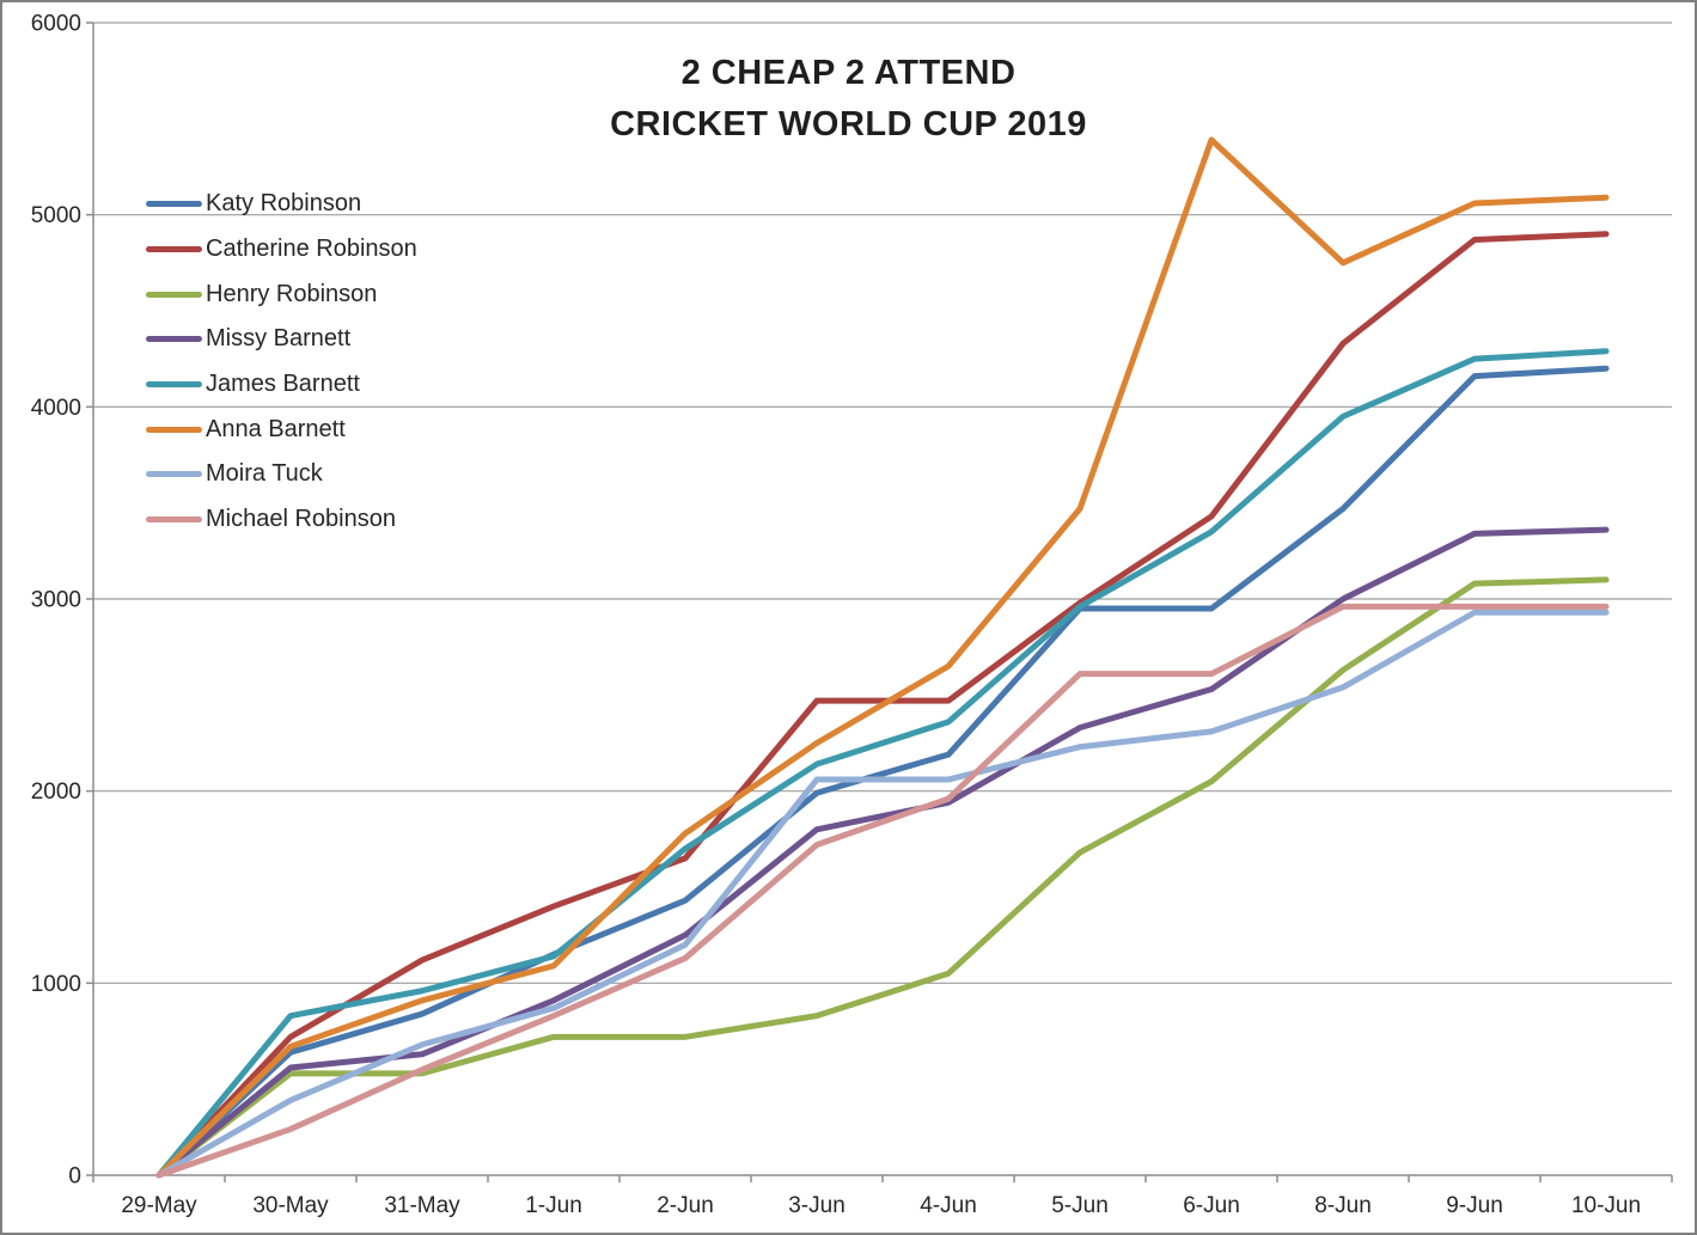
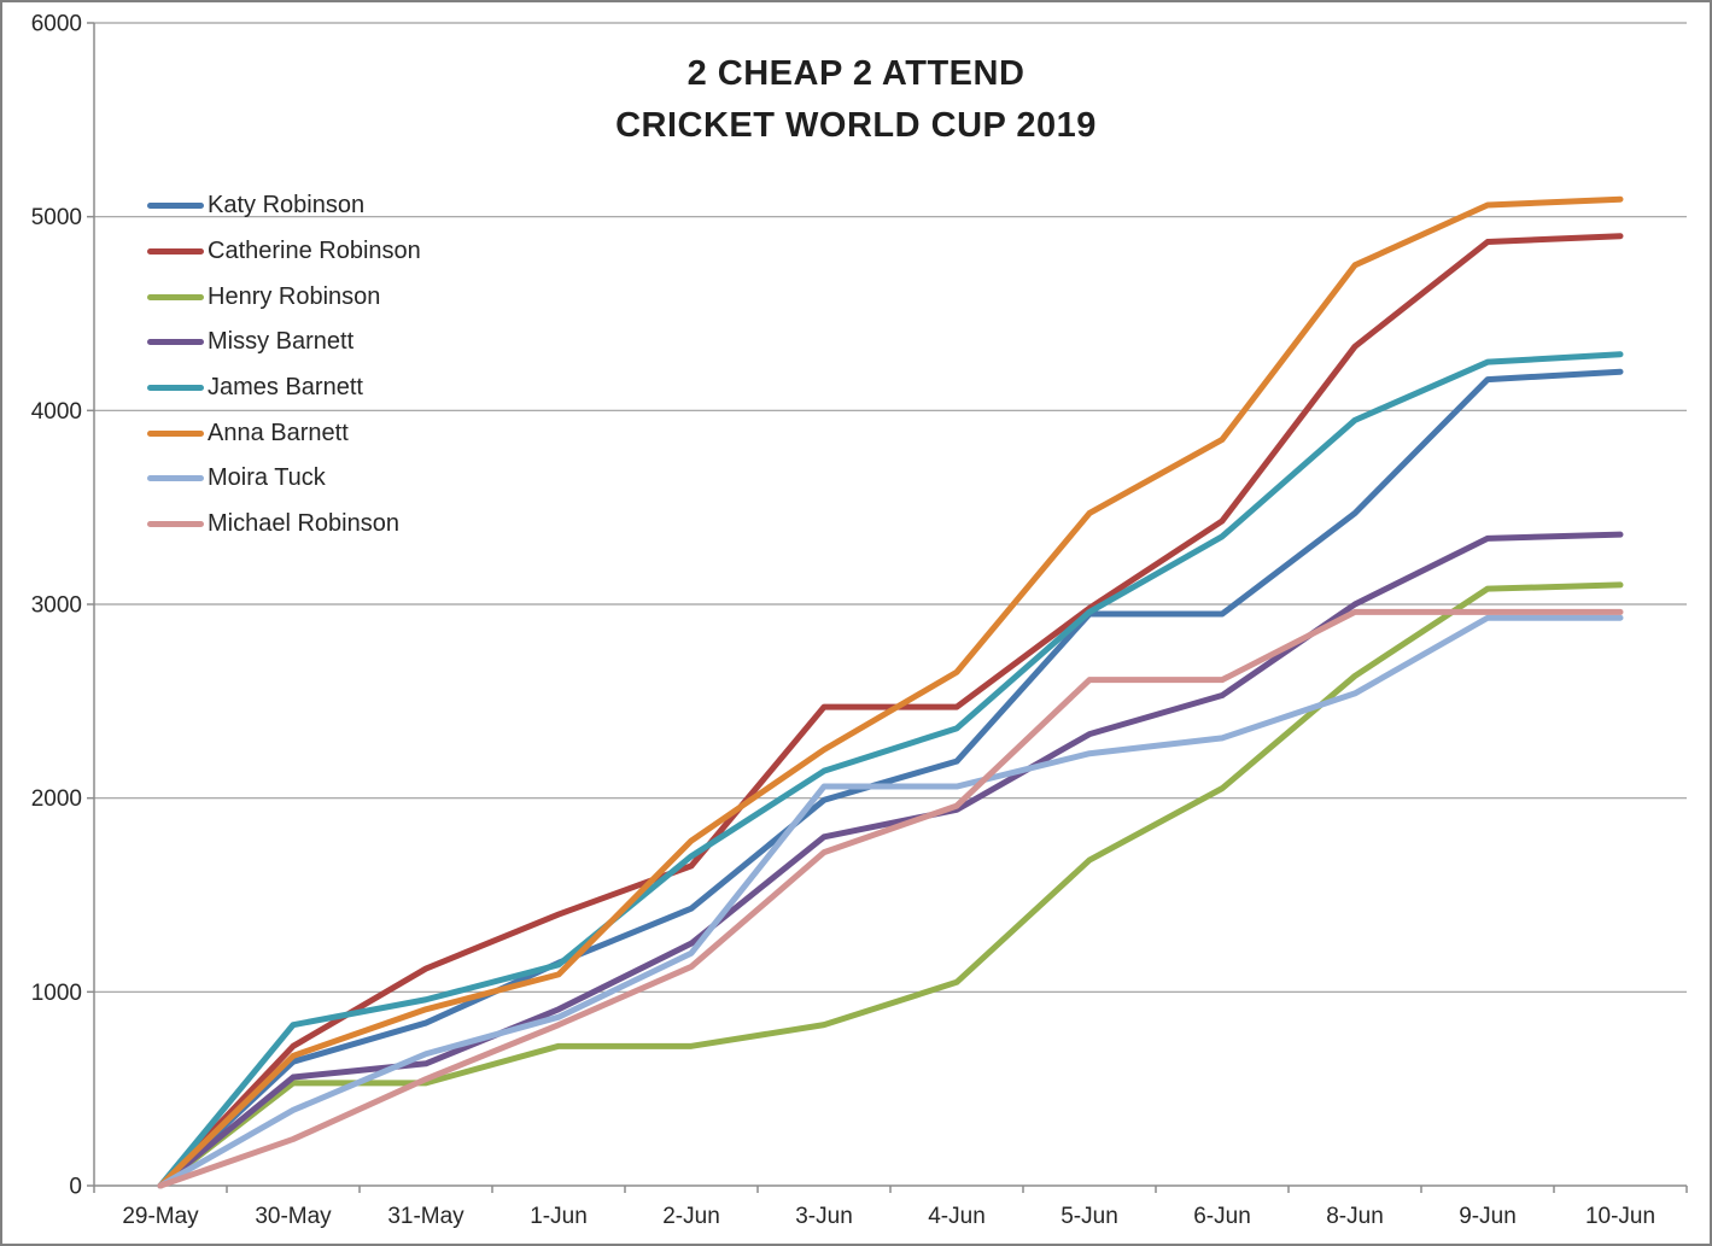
Anna Barnett/6-Jun: 5390 -> 3850
